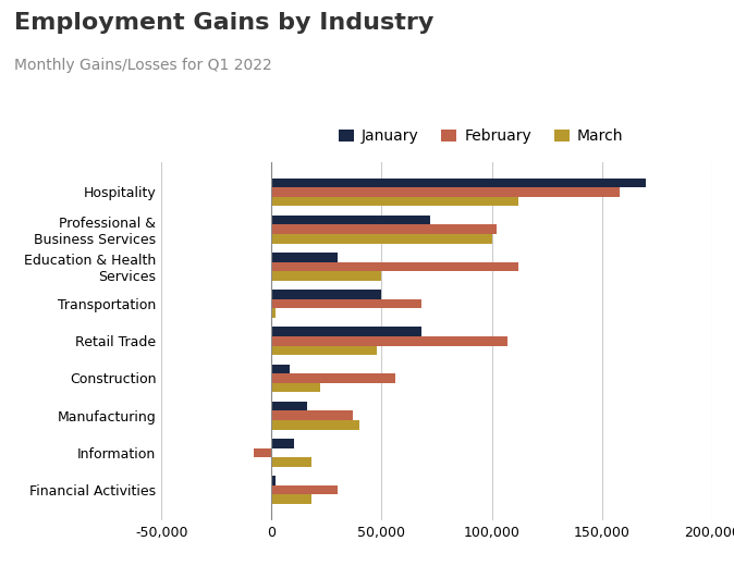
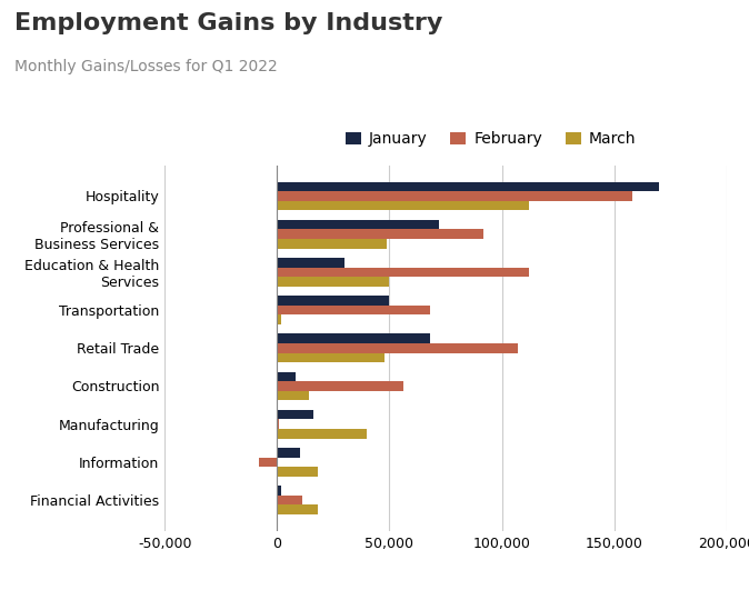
February/Professional & Business Services: 102,000 -> 92,000
March/Professional & Business Services: 100,000 -> 49,000
March/Construction: 22,000 -> 14,000
February/Manufacturing: 37,000 -> 1,000
February/Financial Activities: 30,000 -> 11,000
